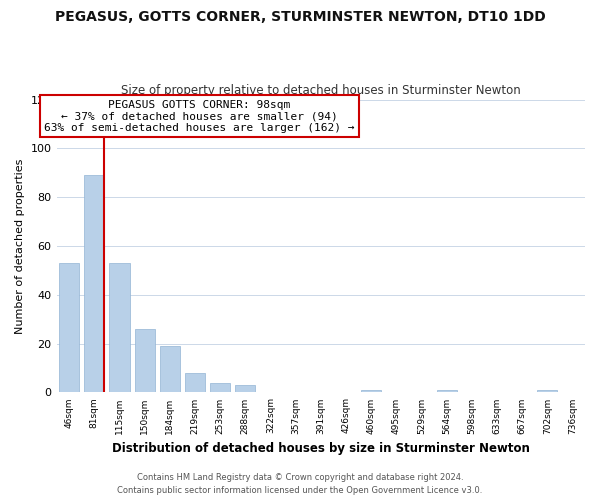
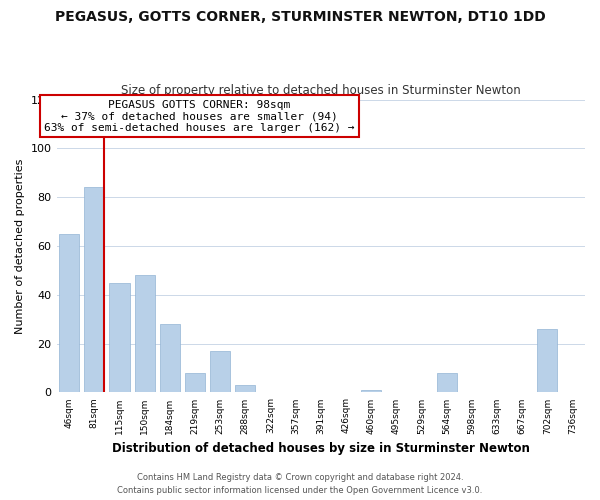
46sqm: 53 -> 65
81sqm: 89 -> 84
115sqm: 53 -> 45
150sqm: 26 -> 48
184sqm: 19 -> 28
253sqm: 4 -> 17
564sqm: 1 -> 8
702sqm: 1 -> 26
